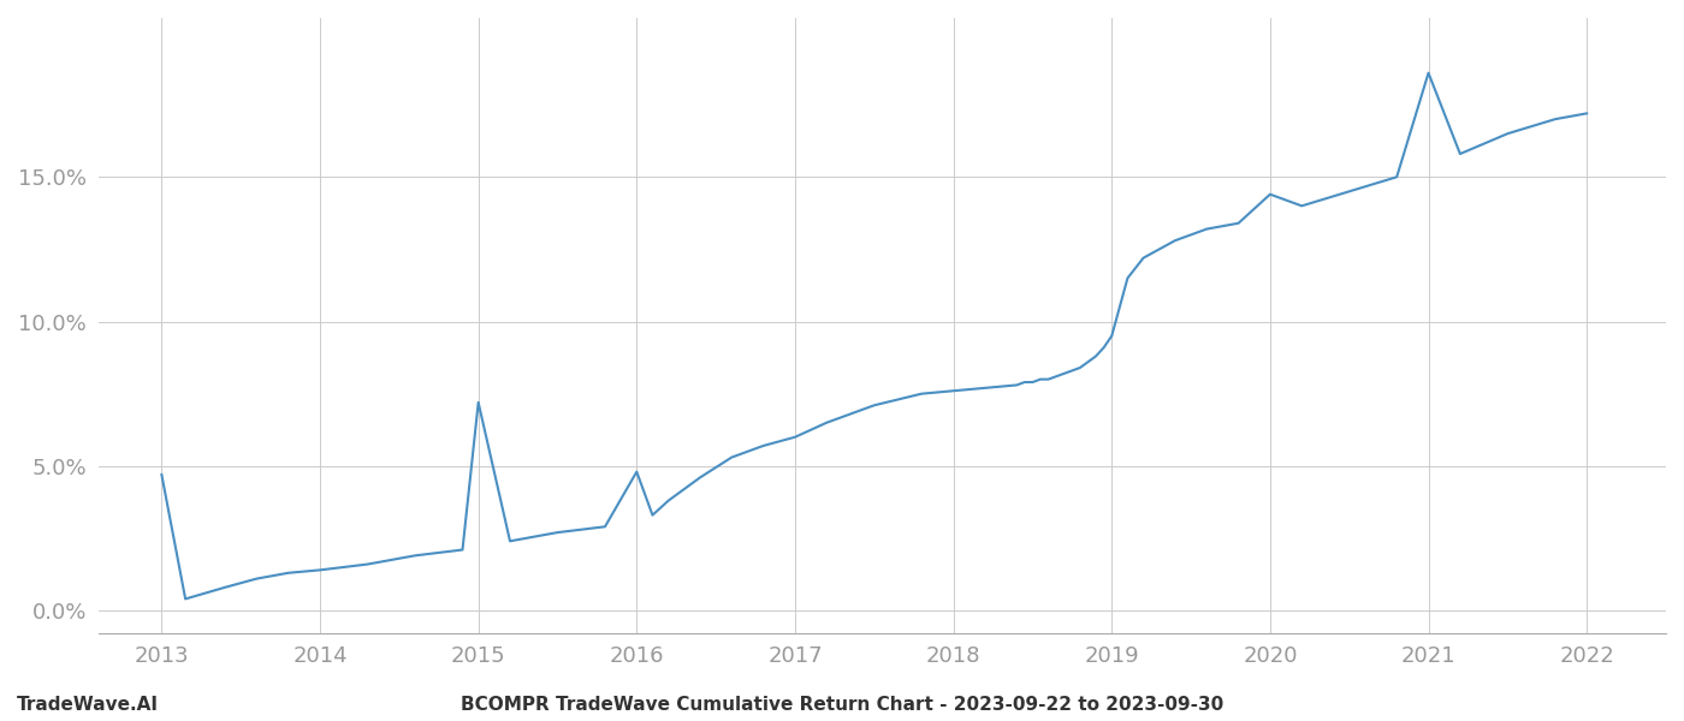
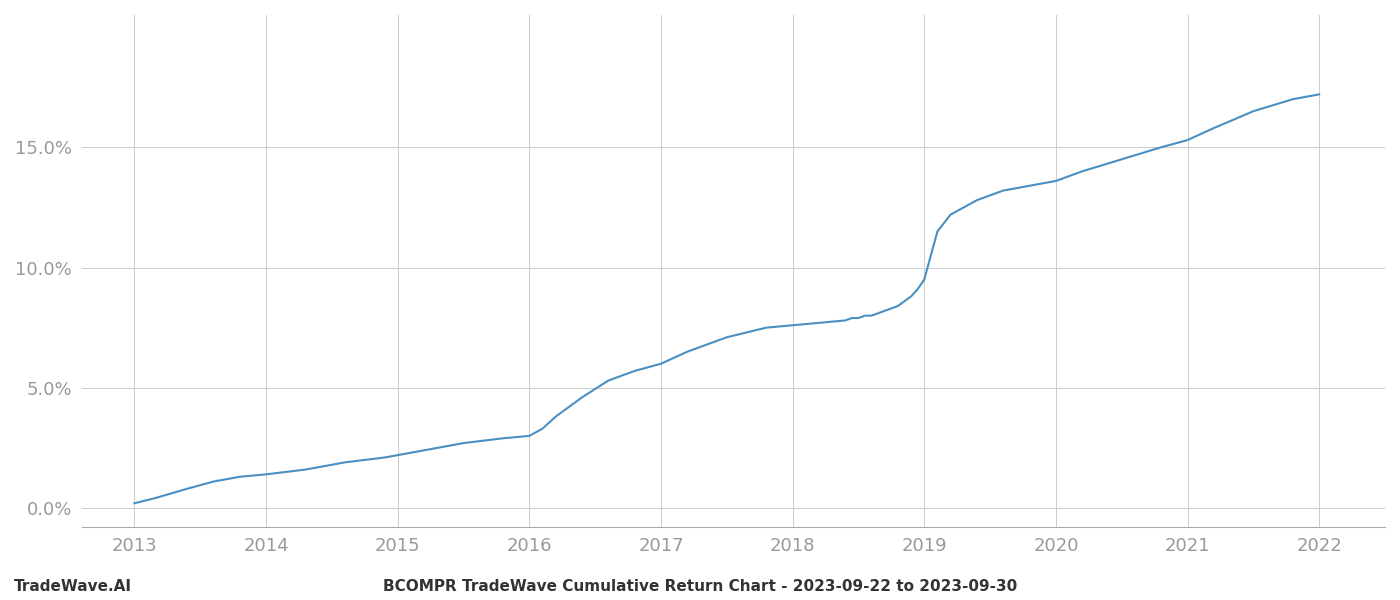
2013: 4.7% -> 0.2%
2015: 7.2% -> 2.2%
2016: 4.8% -> 3.0%
2020: 14.4% -> 13.6%
2021: 18.6% -> 15.3%
